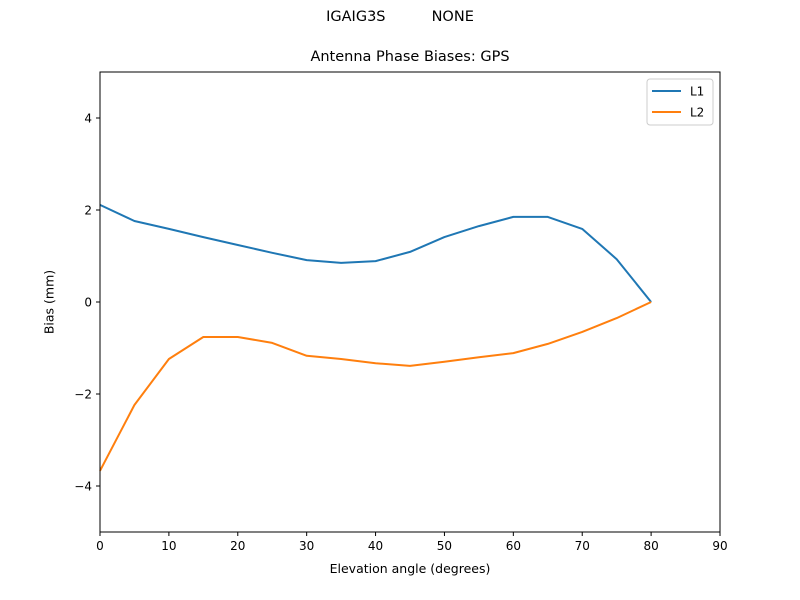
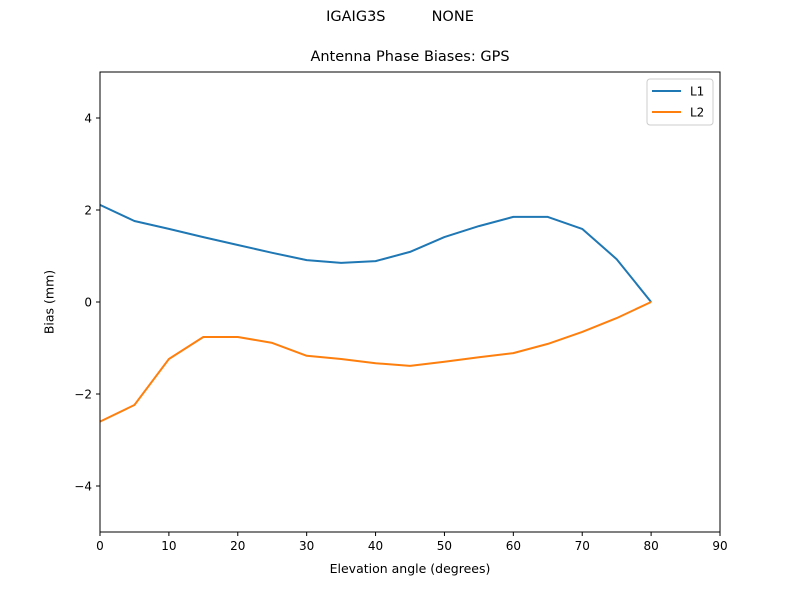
L2/0: -3.7 -> -2.6
